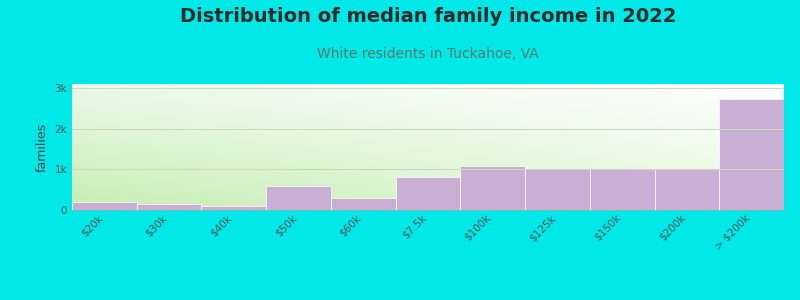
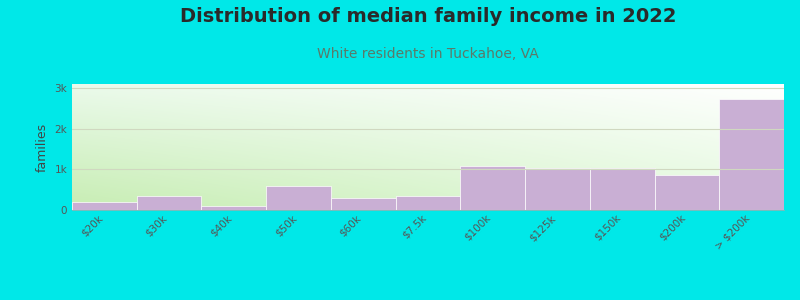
$30k: 0.14k -> 0.35k
$7.5k: 0.82k -> 0.35k
$200k: 1.03k -> 0.85k
